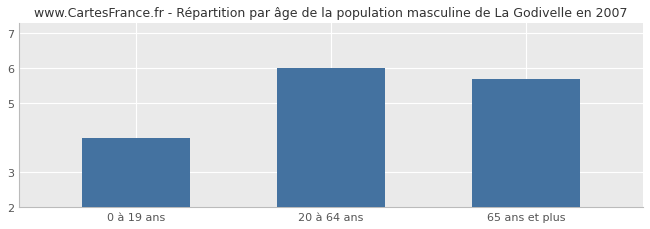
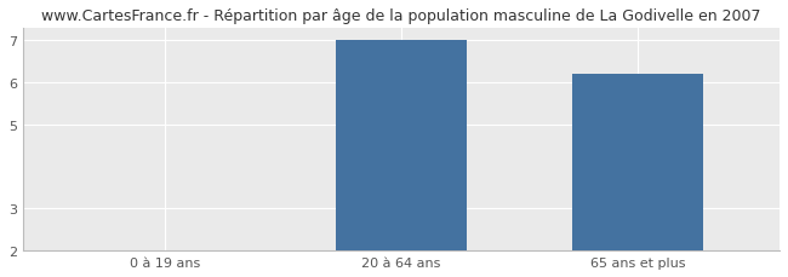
0 à 19 ans: 4.0 -> 2.0
20 à 64 ans: 6.0 -> 7.0
65 ans et plus: 5.7 -> 6.2
